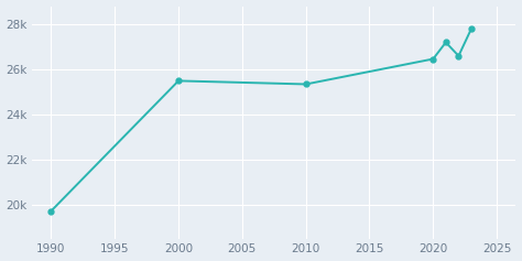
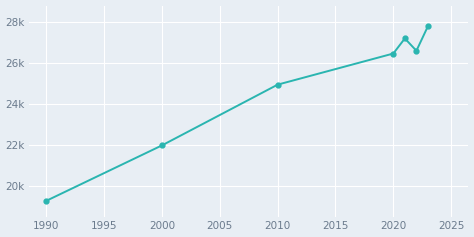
1990: 19.75k -> 19.30k
2000: 25.50k -> 22.00k
2010: 25.35k -> 24.95k
